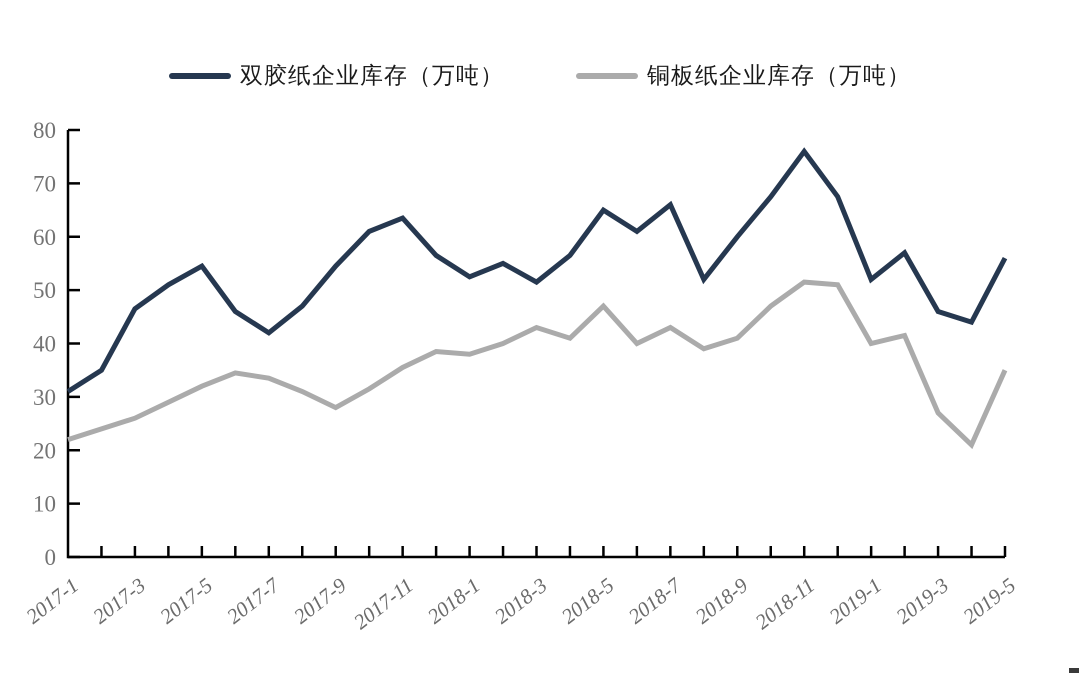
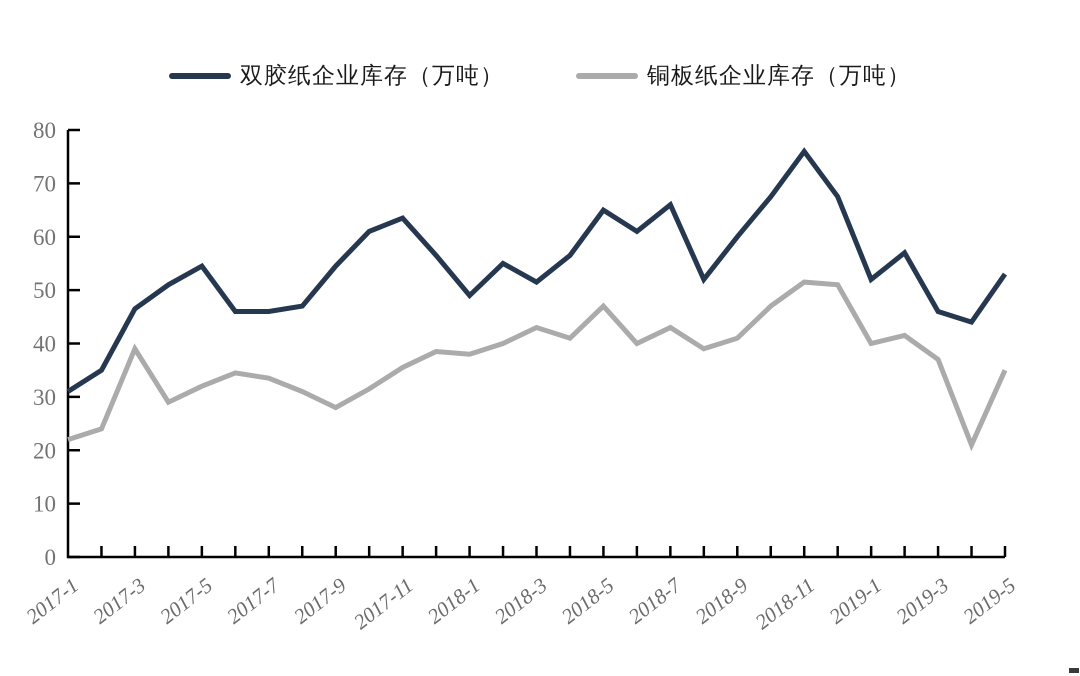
铜板纸企业库存（万吨）/2017-3: 26 -> 39
双胶纸企业库存（万吨）/2017-7: 42 -> 46
双胶纸企业库存（万吨）/2018-1: 52 -> 49
铜板纸企业库存（万吨）/2019-3: 27 -> 37
双胶纸企业库存（万吨）/2019-5: 56 -> 53
